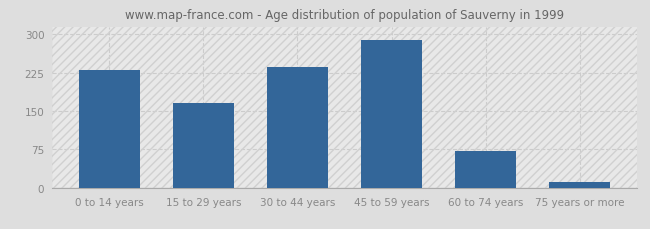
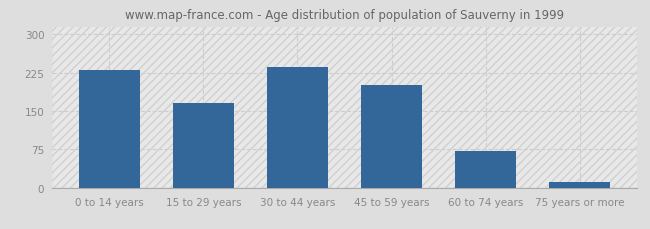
45 to 59 years: 288 -> 200
